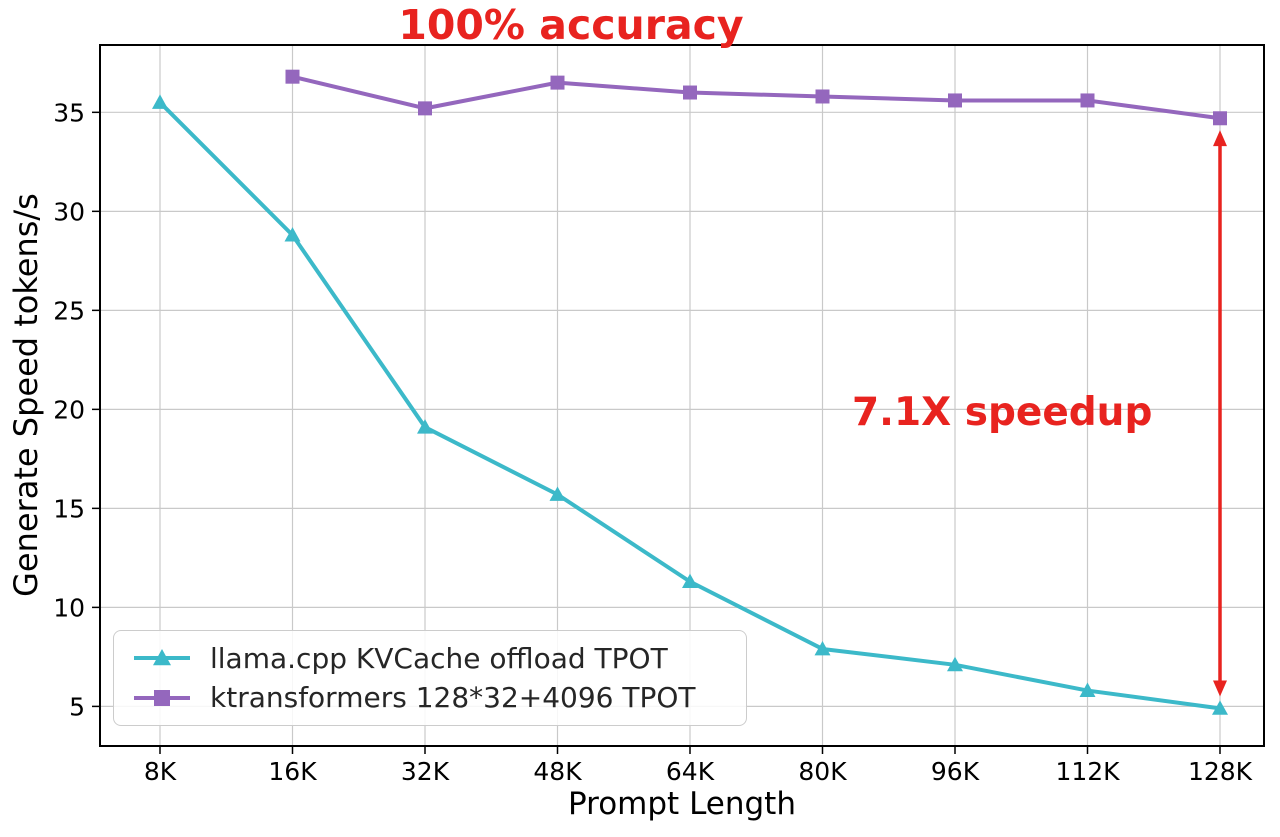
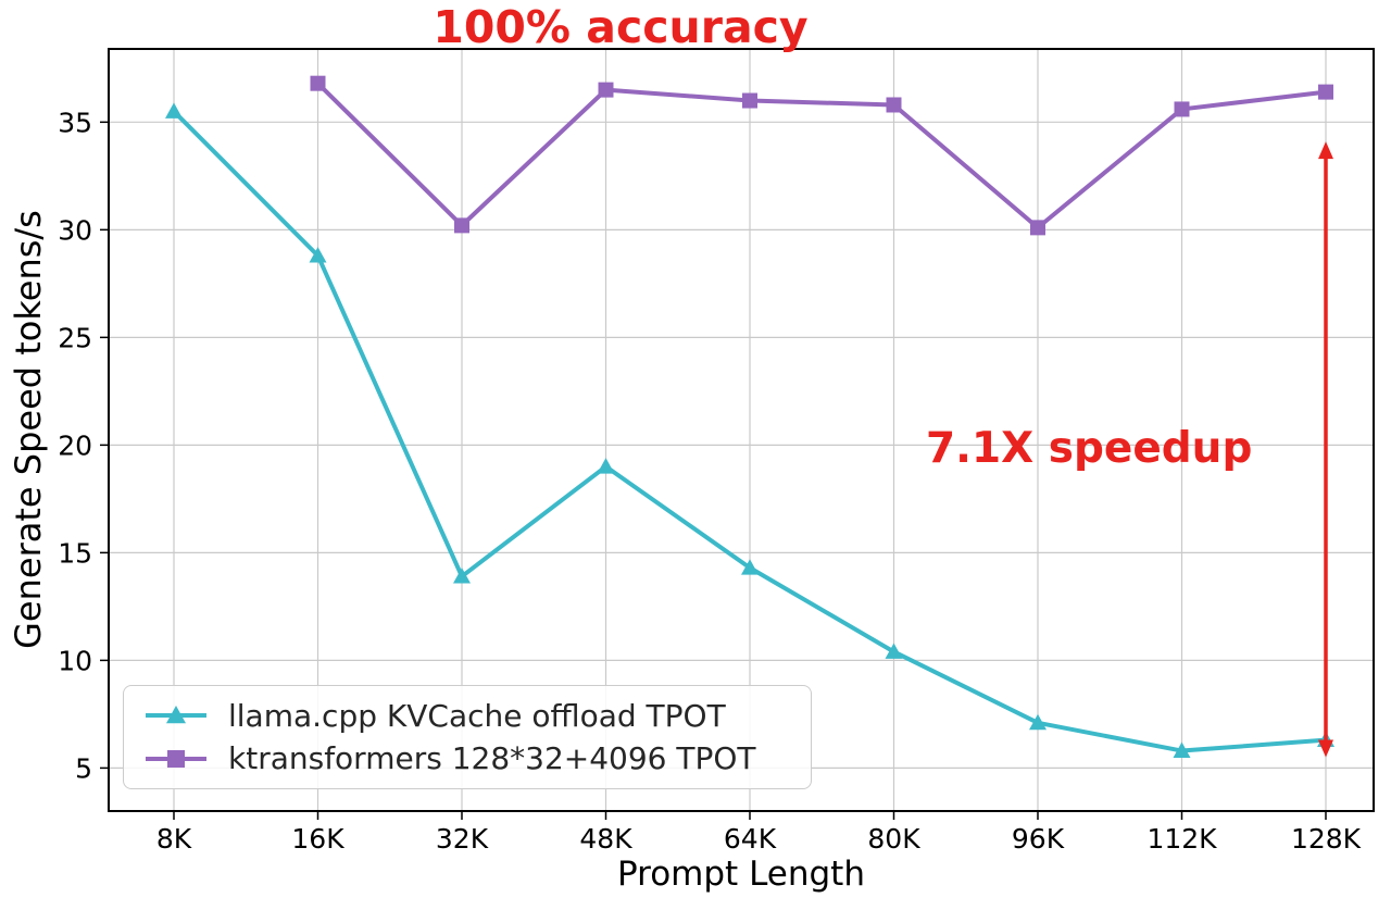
llama.cpp KVCache offload TPOT/32K: 19.1 -> 13.9
ktransformers 128*32+4096 TPOT/32K: 35.2 -> 30.2
llama.cpp KVCache offload TPOT/48K: 15.7 -> 19.0
llama.cpp KVCache offload TPOT/64K: 11.3 -> 14.3
llama.cpp KVCache offload TPOT/80K: 7.9 -> 10.4
ktransformers 128*32+4096 TPOT/96K: 35.6 -> 30.1
llama.cpp KVCache offload TPOT/128K: 4.9 -> 6.3
ktransformers 128*32+4096 TPOT/128K: 34.7 -> 36.4
